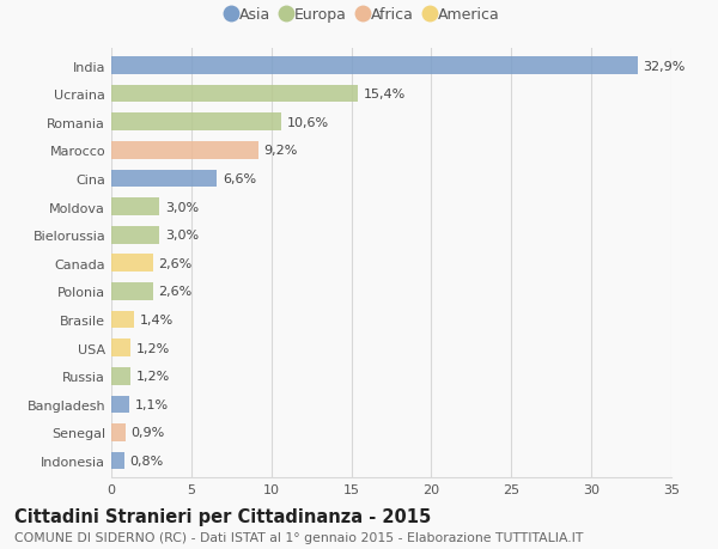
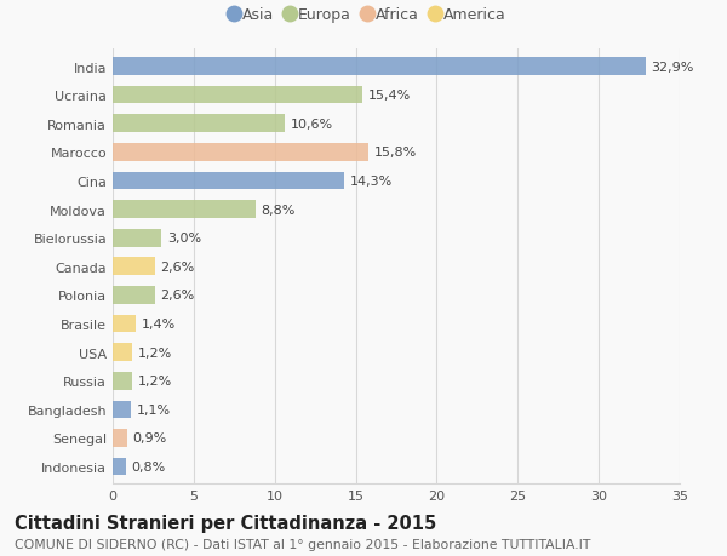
Marocco: 9,2% -> 15,8%
Cina: 6,6% -> 14,3%
Moldova: 3,0% -> 8,8%
